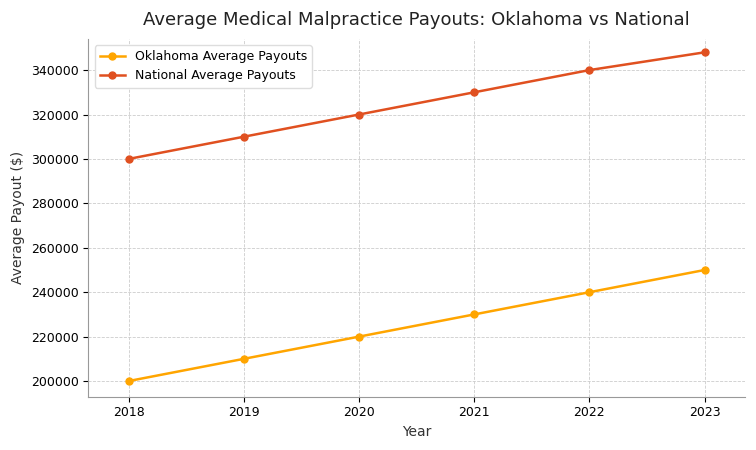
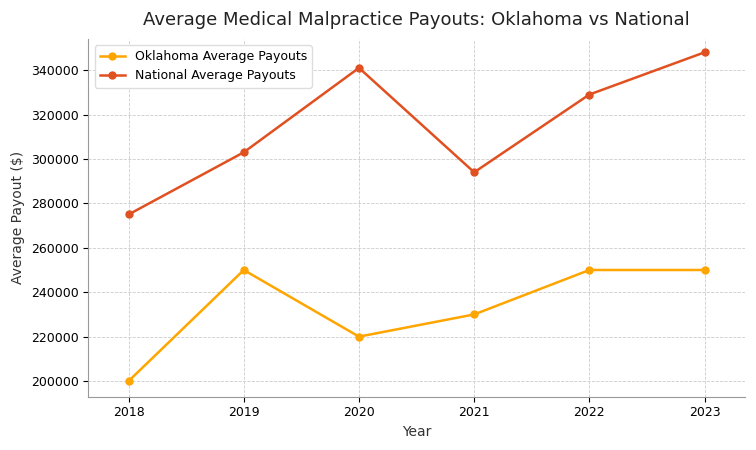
National Average Payouts/2018: 300000 -> 275000
Oklahoma Average Payouts/2019: 210000 -> 250000
National Average Payouts/2019: 310000 -> 303000
National Average Payouts/2020: 320000 -> 341000
National Average Payouts/2021: 330000 -> 294000
Oklahoma Average Payouts/2022: 240000 -> 250000
National Average Payouts/2022: 340000 -> 329000
